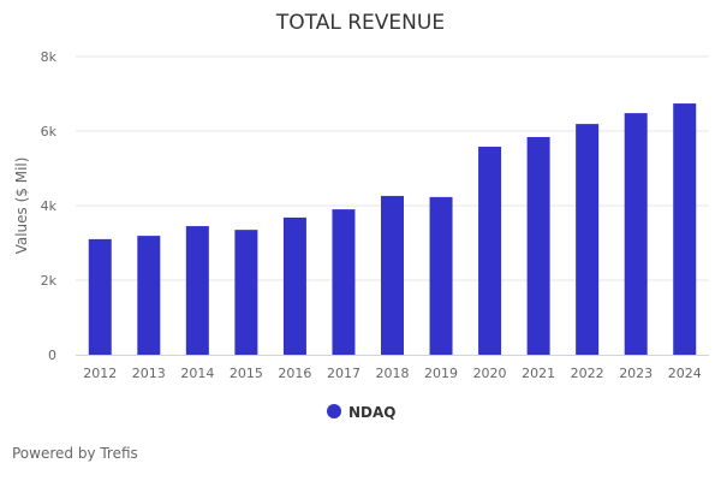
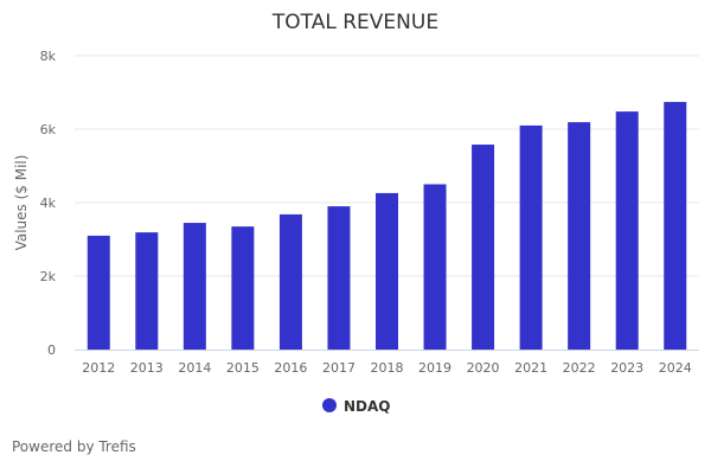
2019: 4.2k -> 4.5k
2021: 5.8k -> 6.1k
